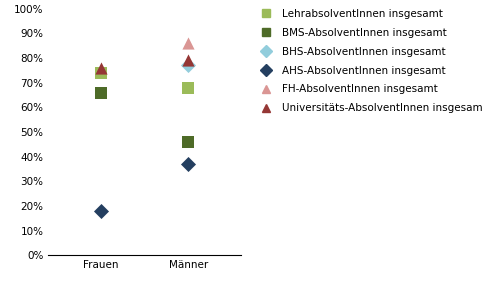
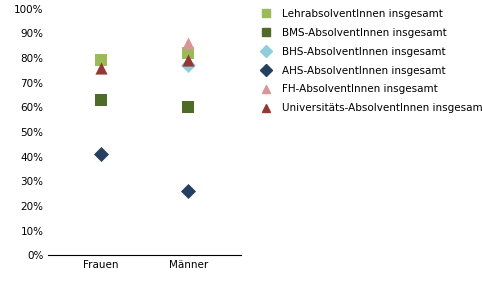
LehrabsolventInnen insgesamt/Frauen: 74% -> 79%
BMS-AbsolventInnen insgesamt/Frauen: 66% -> 63%
AHS-AbsolventInnen insgesamt/Frauen: 18% -> 41%
LehrabsolventInnen insgesamt/Männer: 68% -> 82%
BMS-AbsolventInnen insgesamt/Männer: 46% -> 60%
AHS-AbsolventInnen insgesamt/Männer: 37% -> 26%
